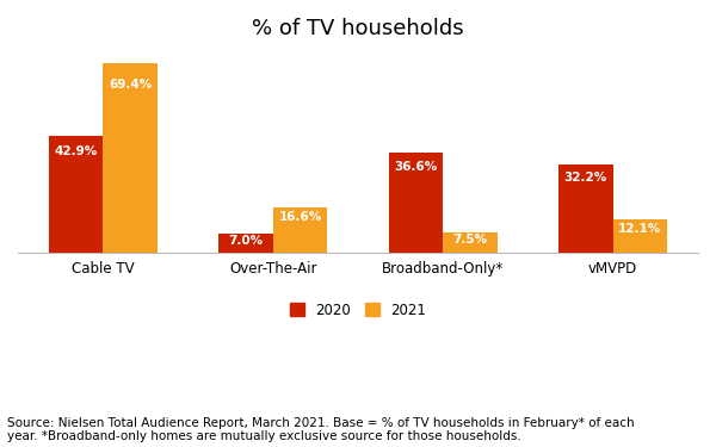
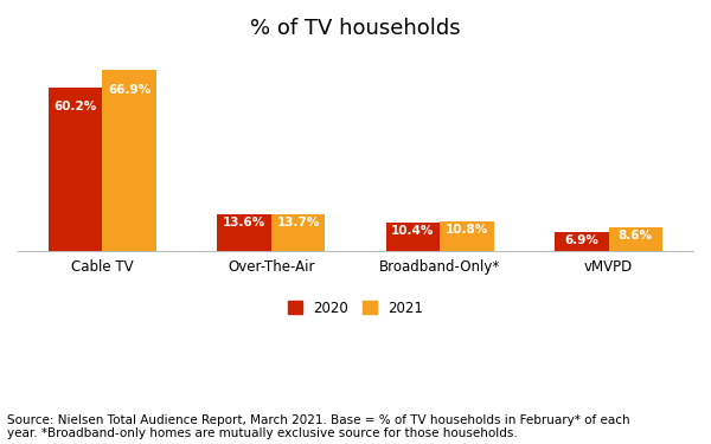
2020/Cable TV: 42.9% -> 60.2%
2021/Cable TV: 69.4% -> 66.9%
2020/Over-The-Air: 7.0% -> 13.6%
2021/Over-The-Air: 16.6% -> 13.7%
2020/Broadband-Only*: 36.6% -> 10.4%
2021/Broadband-Only*: 7.5% -> 10.8%
2020/vMVPD: 32.2% -> 6.9%
2021/vMVPD: 12.1% -> 8.6%
